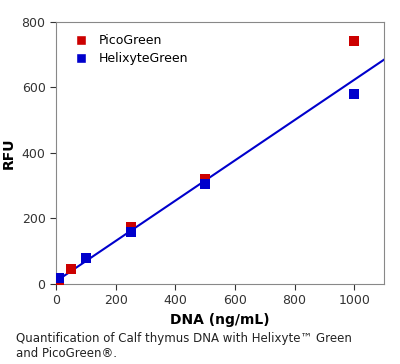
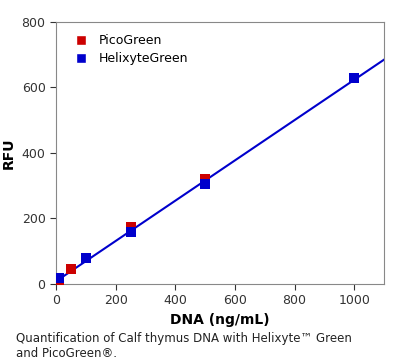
PicoGreen/1000: 740 -> 630
HelixyteGreen/1000: 580 -> 628
